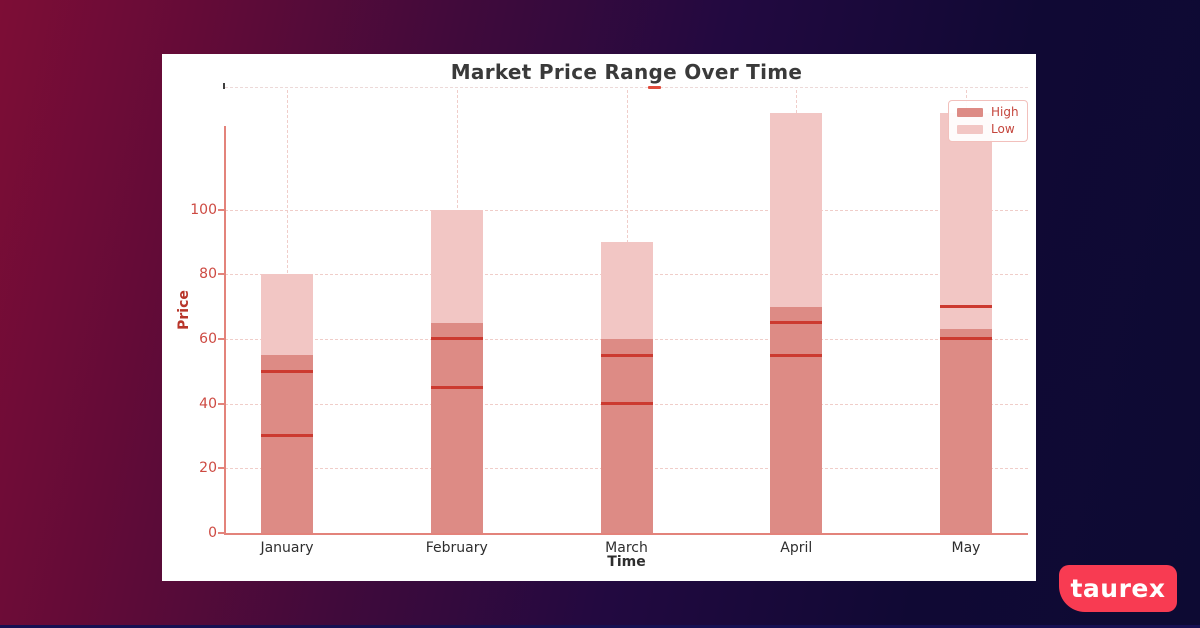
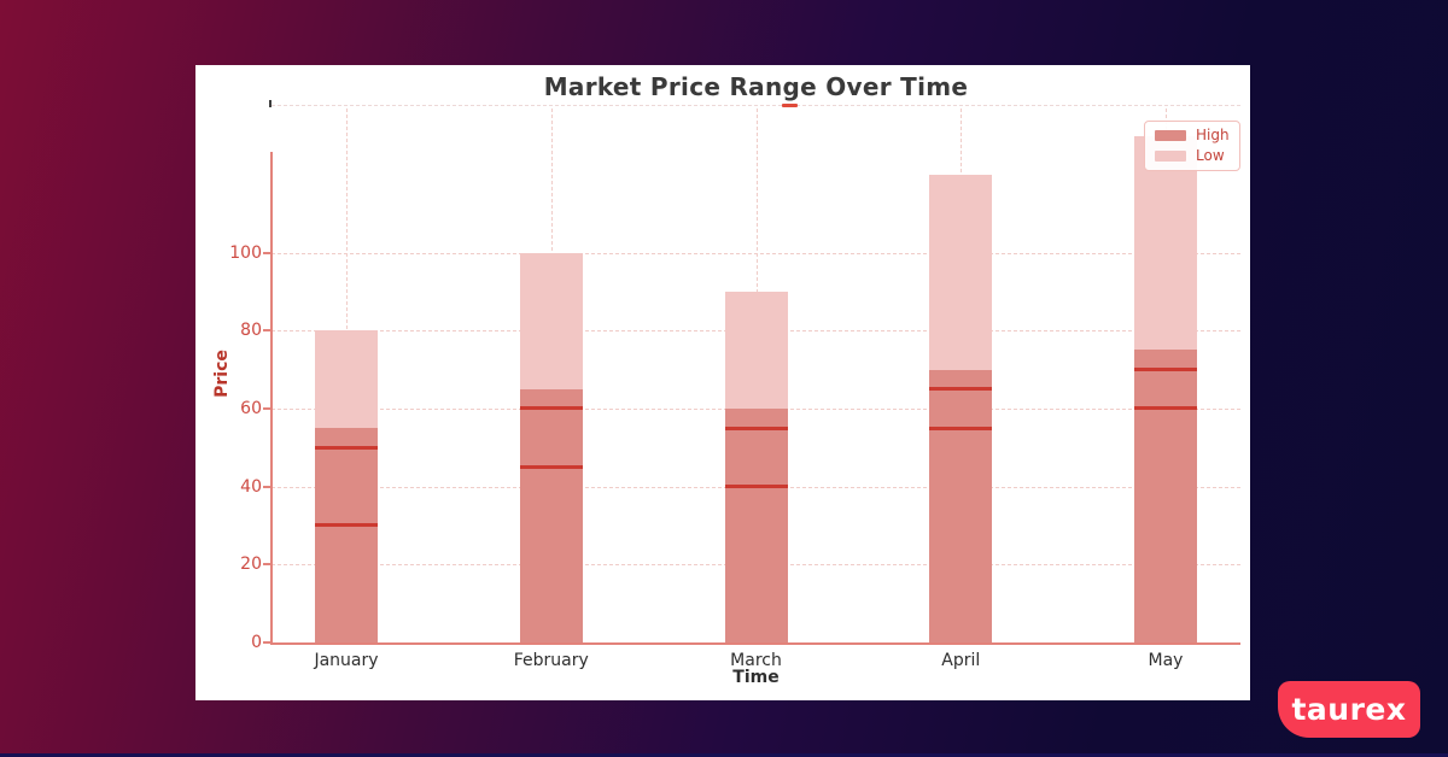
Low/April: 130 -> 120
High/May: 63 -> 75
